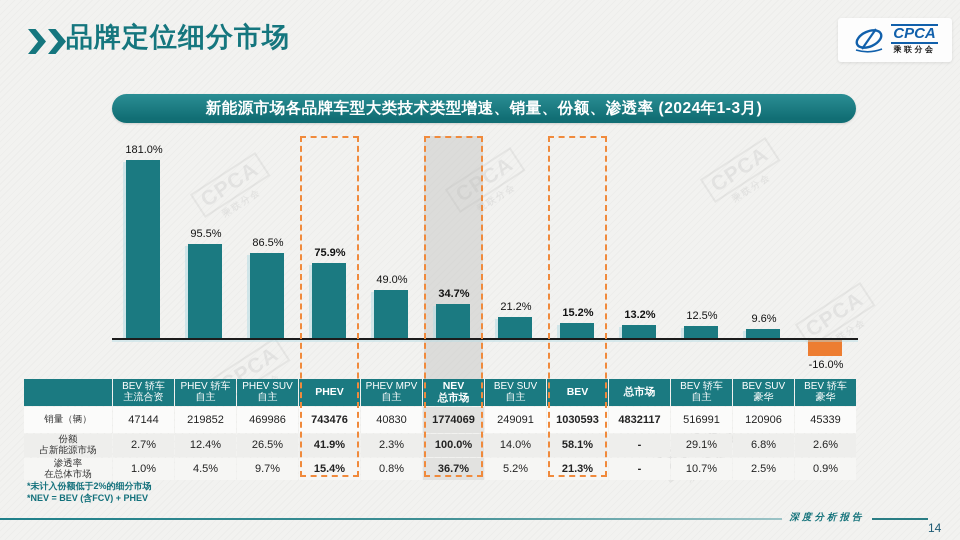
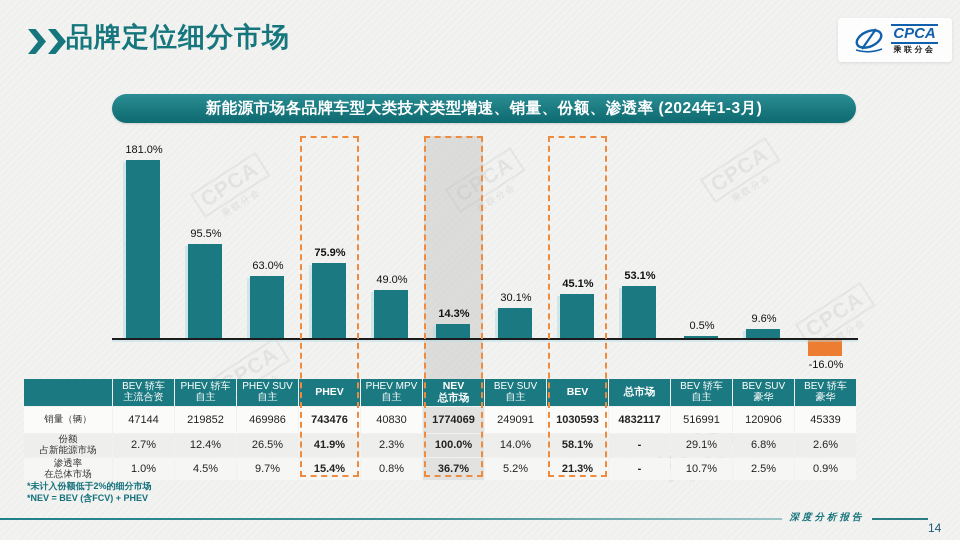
PHEV SUV 自主: 86.5% -> 63.0%
NEV 总市场: 34.7% -> 14.3%
BEV SUV 自主: 21.2% -> 30.1%
BEV: 15.2% -> 45.1%
总市场: 13.2% -> 53.1%
BEV 轿车自主: 12.5% -> 0.5%
